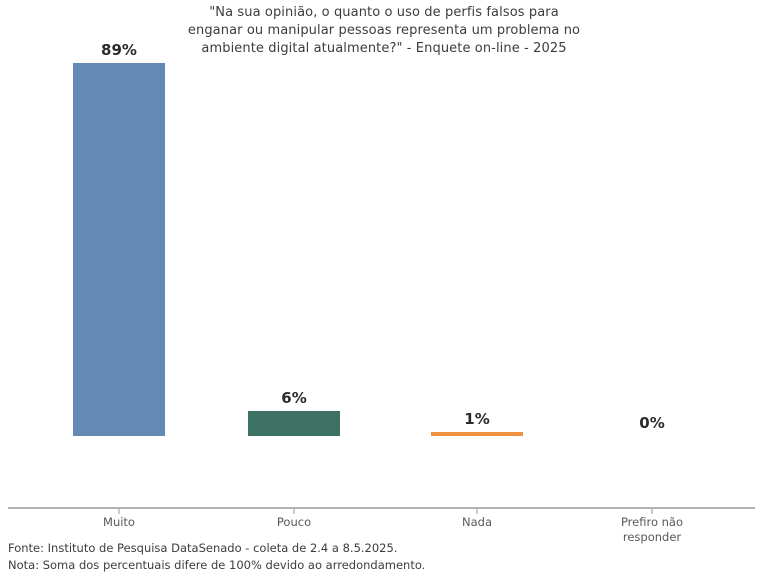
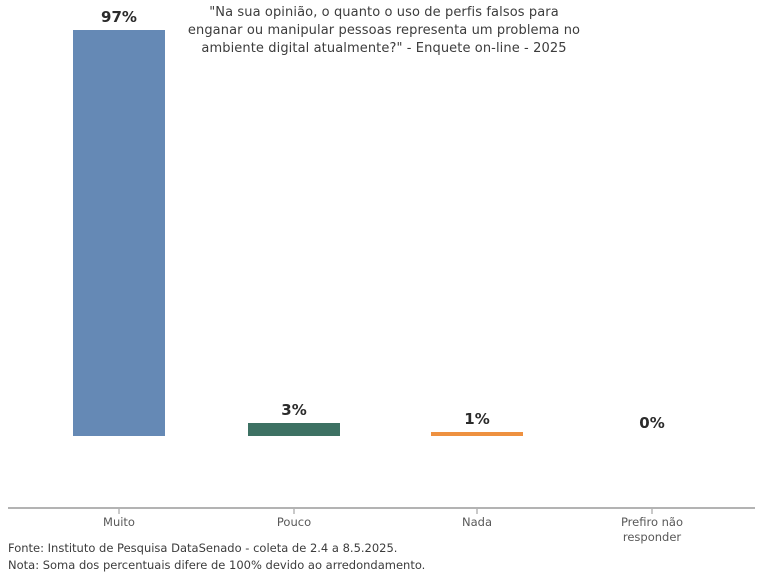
Muito: 89% -> 97%
Pouco: 6% -> 3%
